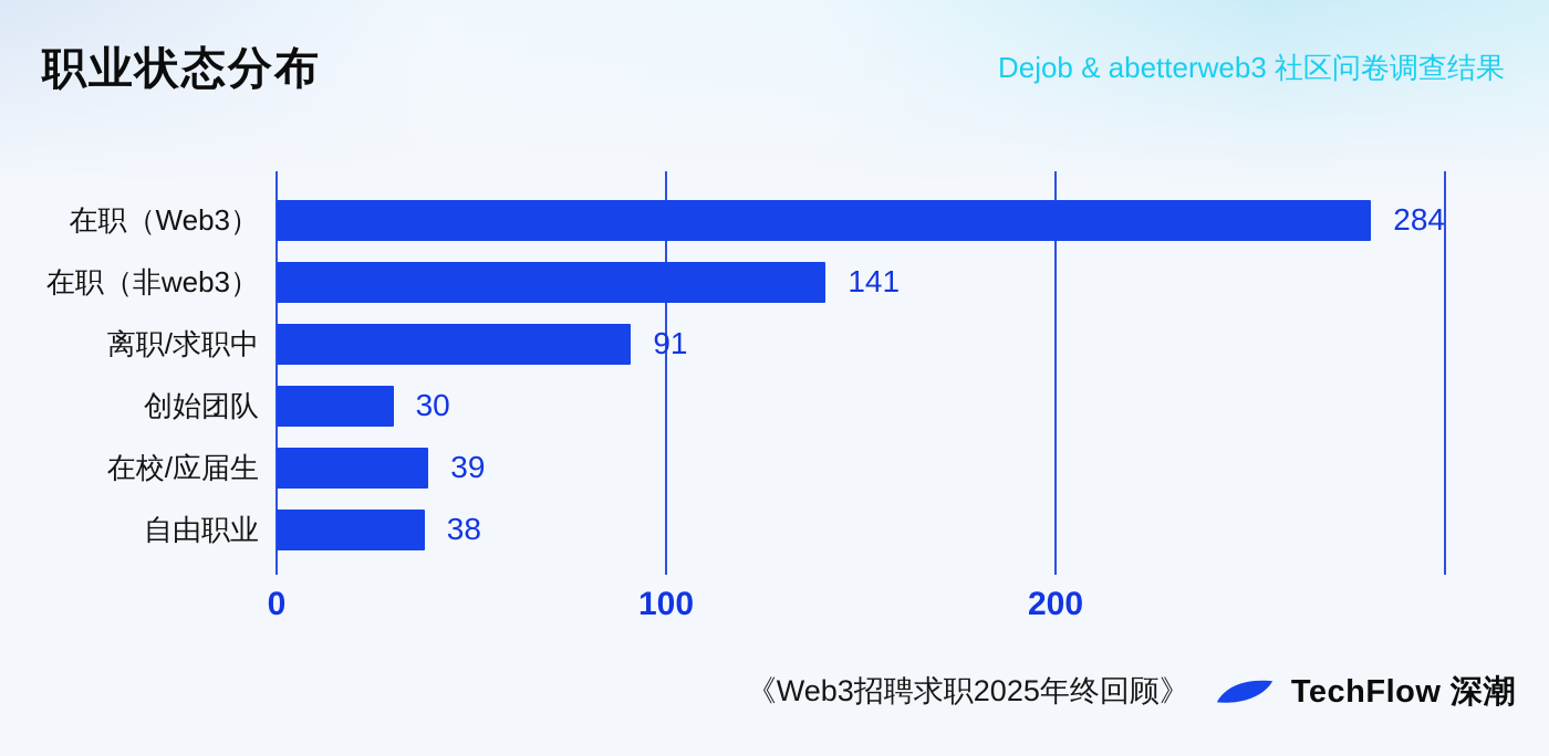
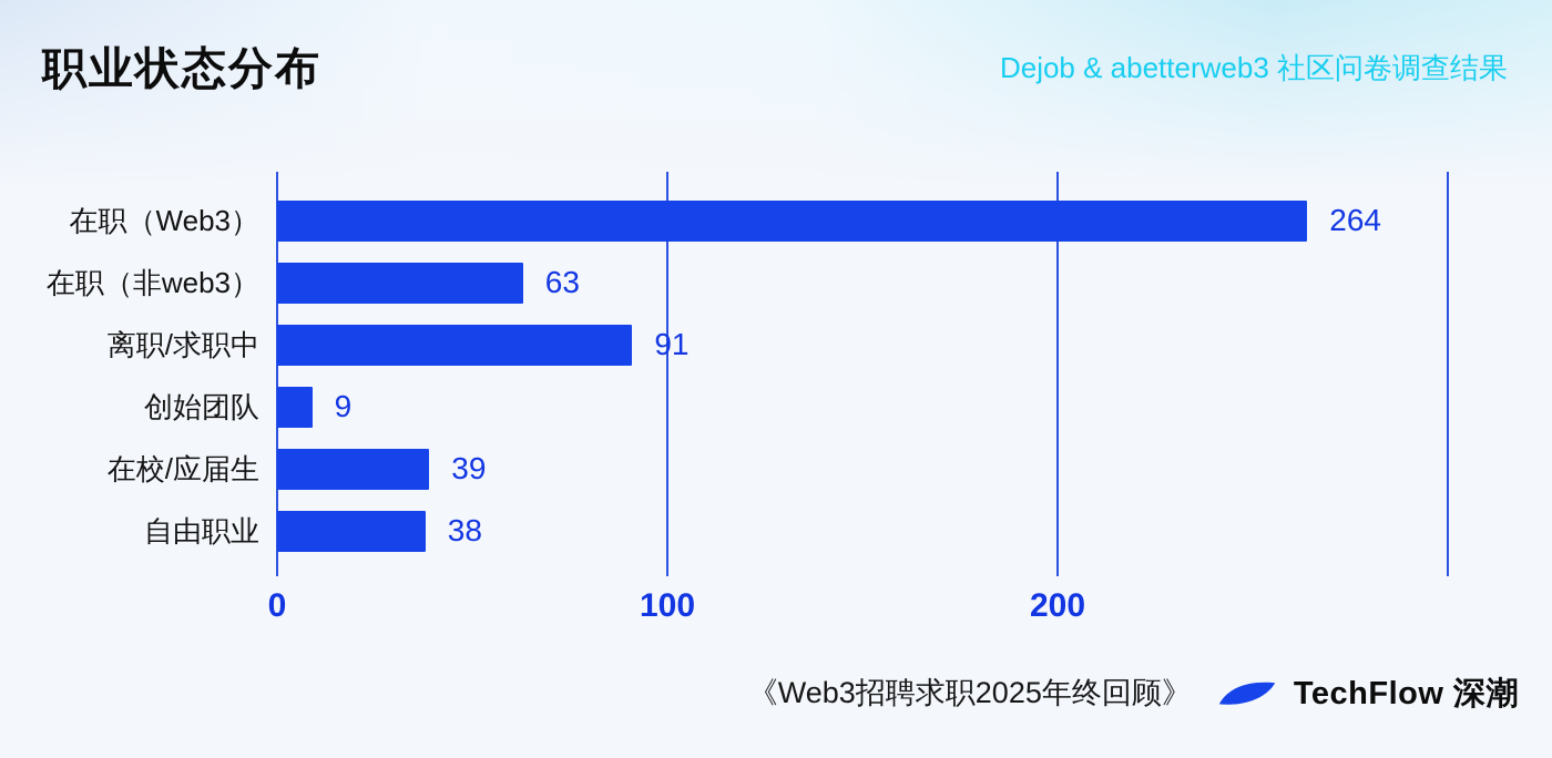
在职（Web3）: 284 -> 264
在职（非web3）: 141 -> 63
创始团队: 30 -> 9
